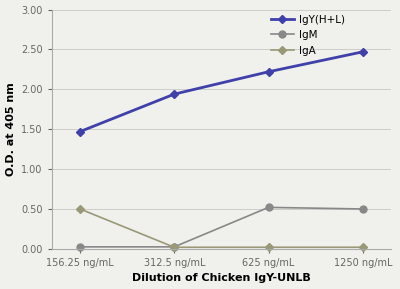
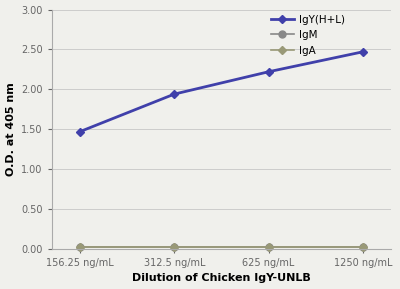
IgA/156.25 ng/mL: 0.50 -> 0.02
IgM/625 ng/mL: 0.52 -> 0.03
IgM/1250 ng/mL: 0.50 -> 0.03
